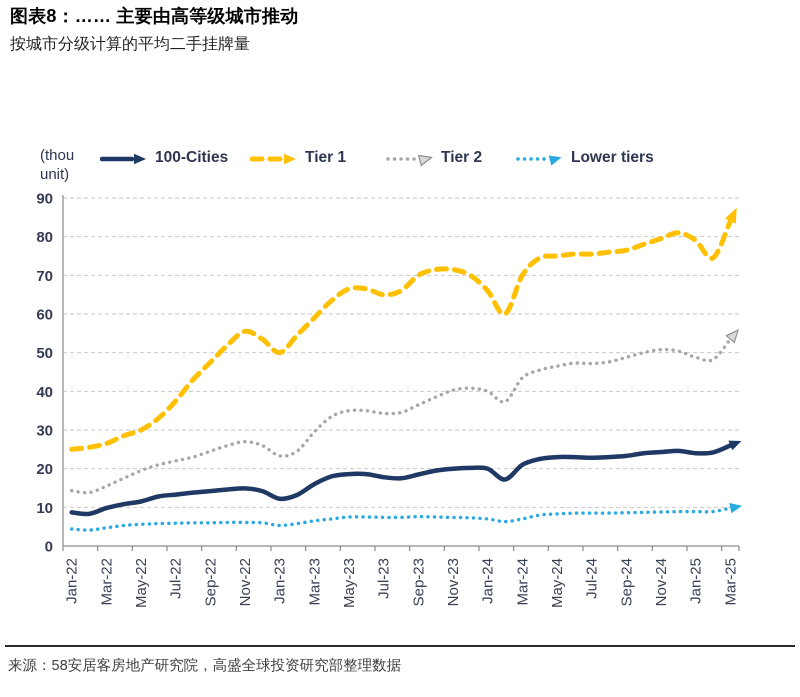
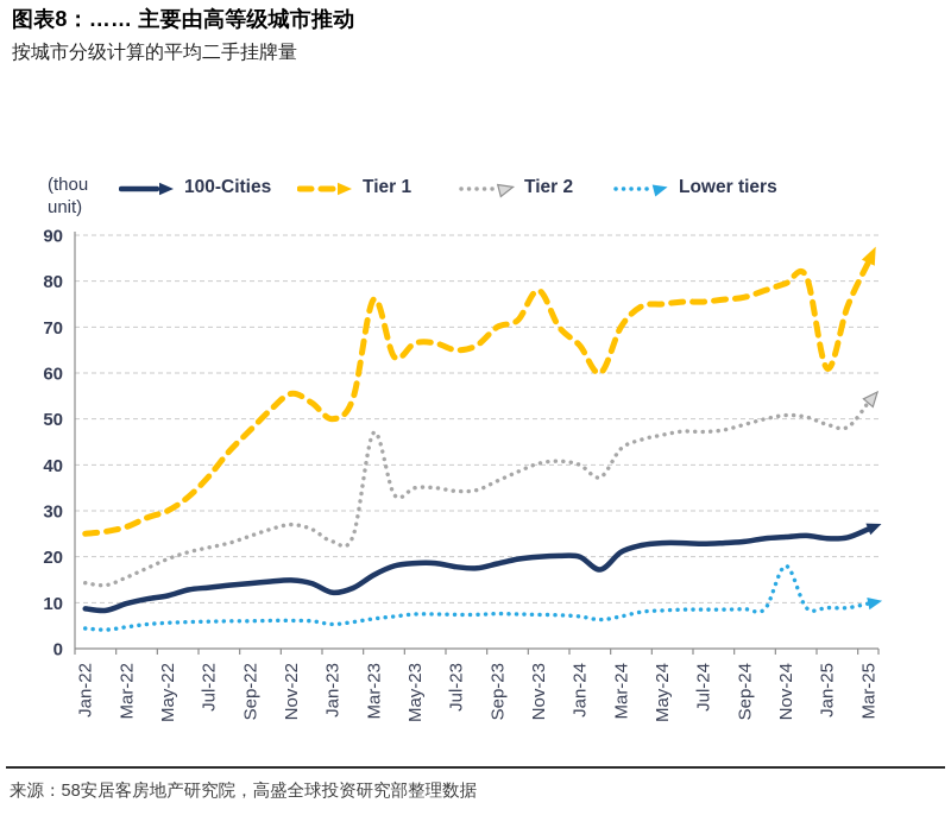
Tier 1/Mar-23: 59 -> 76
Tier 2/Mar-23: 30 -> 47
Tier 1/Nov-23: 72 -> 78
Lower tiers/Nov-24: 9 -> 18
Tier 1/Jan-25: 79 -> 61
